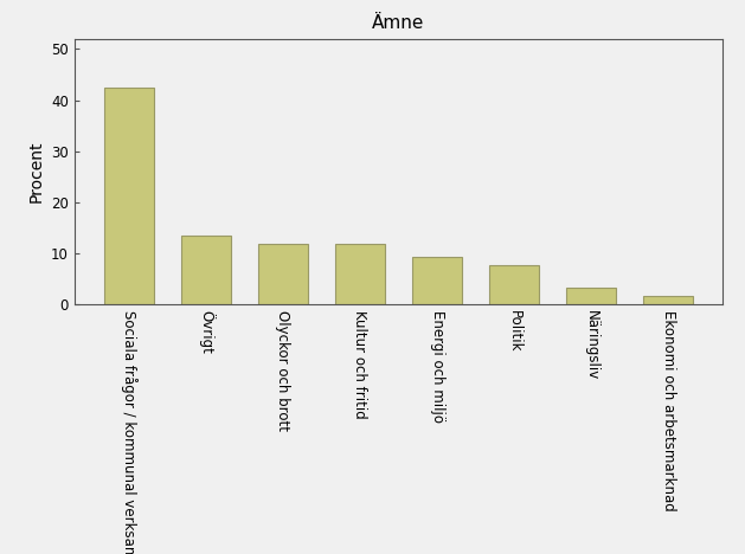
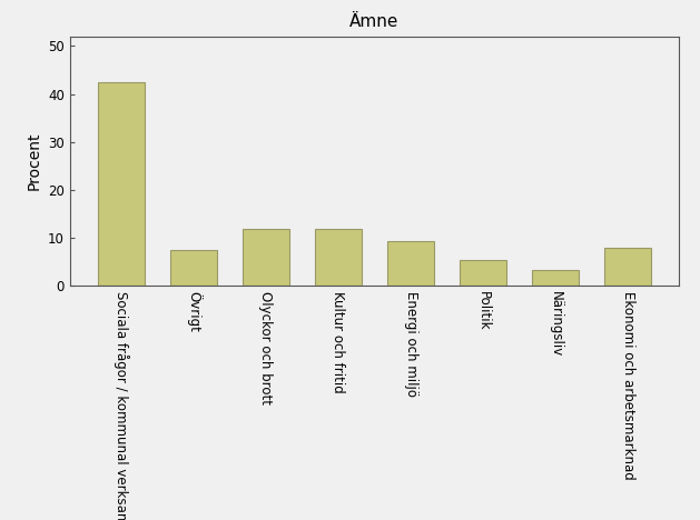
Övrigt: 13.5 -> 7.5
Politik: 7.7 -> 5.5
Ekonomi och arbetsmarknad: 1.8 -> 8.0
